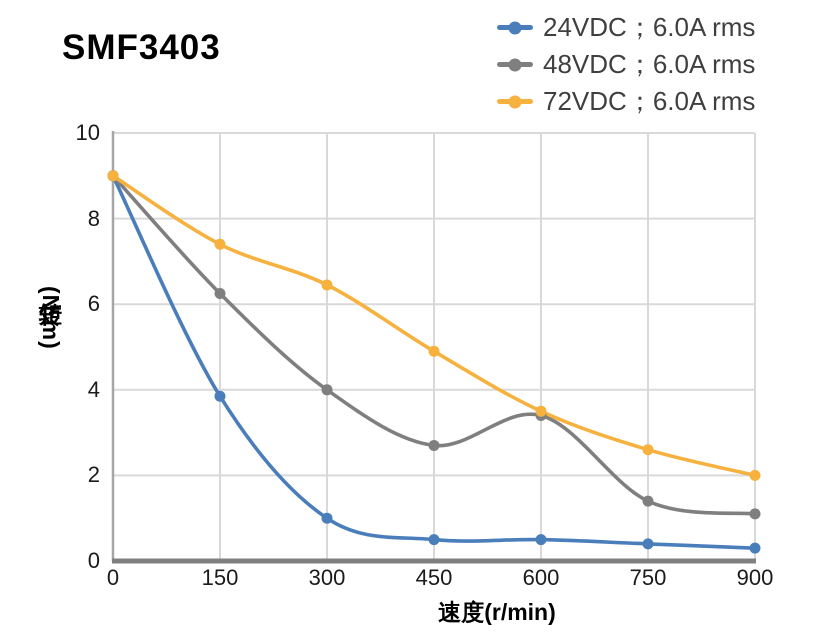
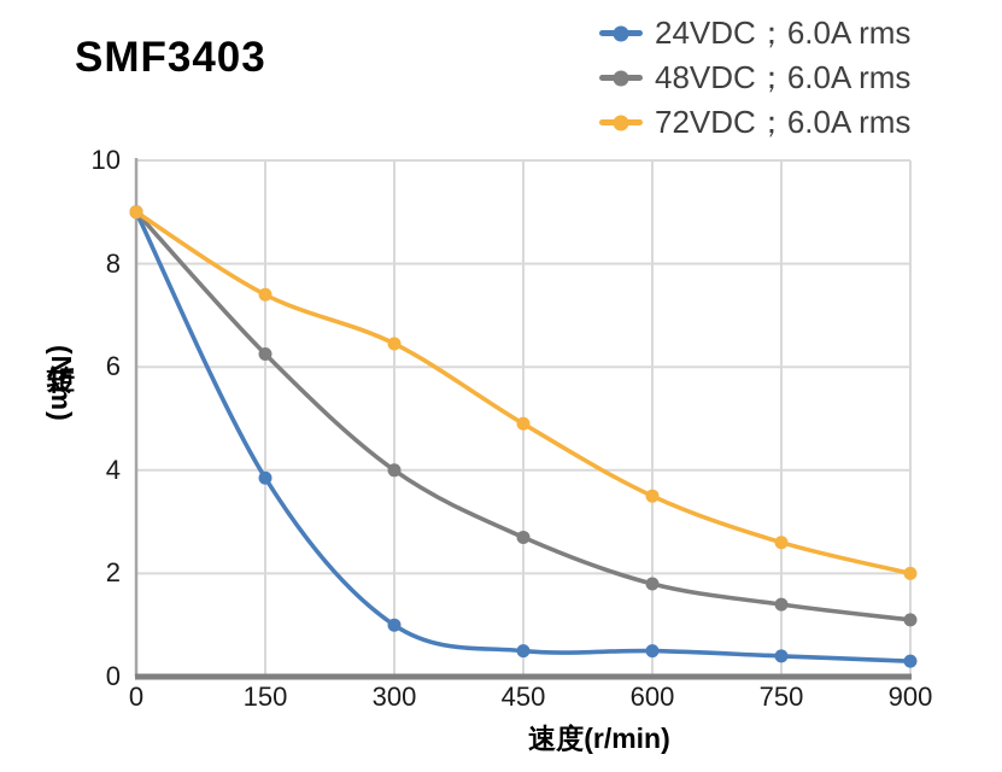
48VDC；6.0A rms/600: 3.4 -> 1.8
